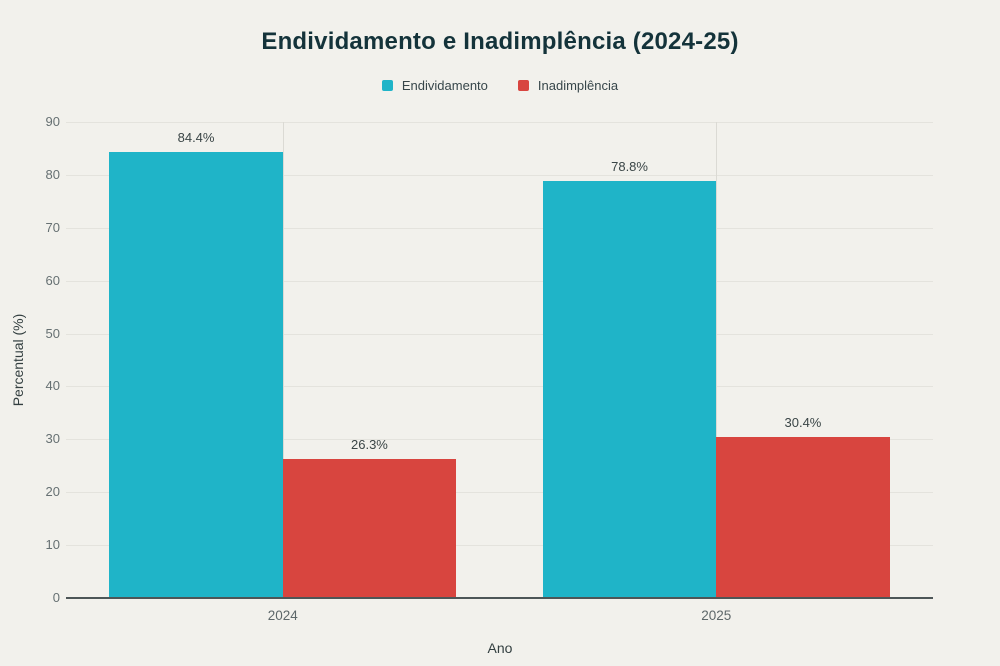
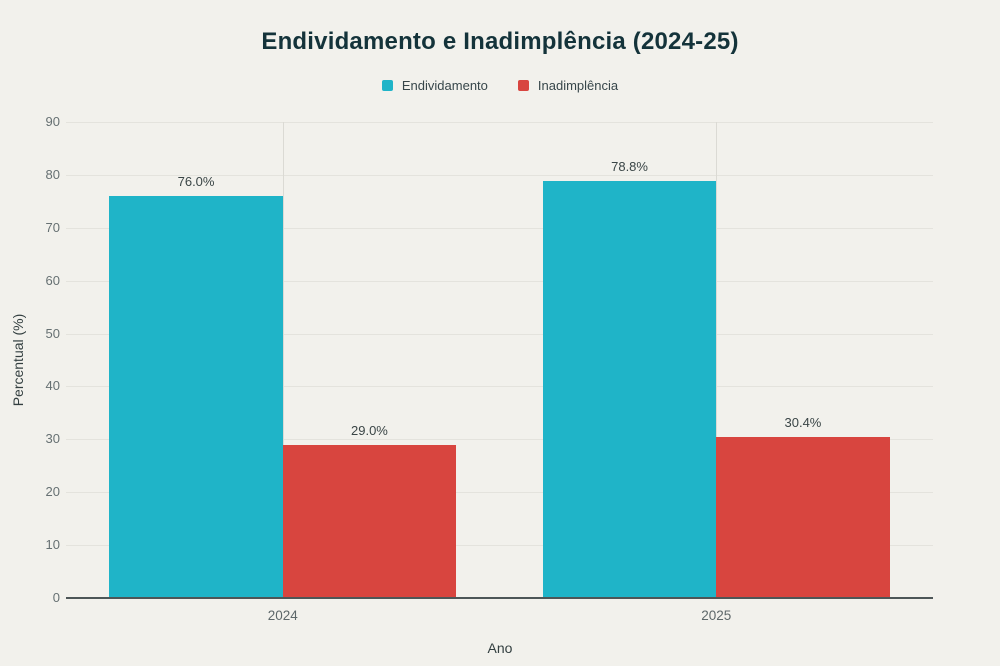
Endividamento/2024: 84.4% -> 76.0%
Inadimplência/2024: 26.3% -> 29.0%
